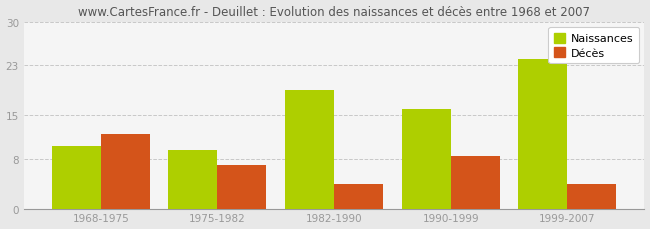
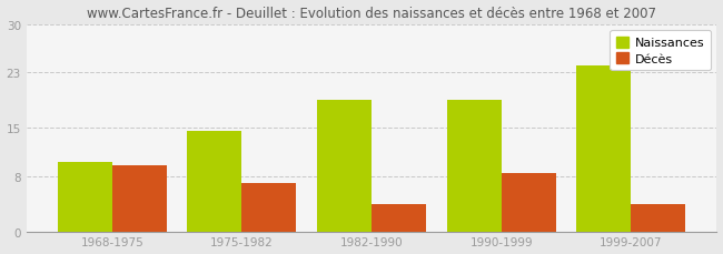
Décès/1968-1975: 12.0 -> 9.5
Naissances/1975-1982: 9.4 -> 14.5
Naissances/1990-1999: 16.0 -> 19.0
